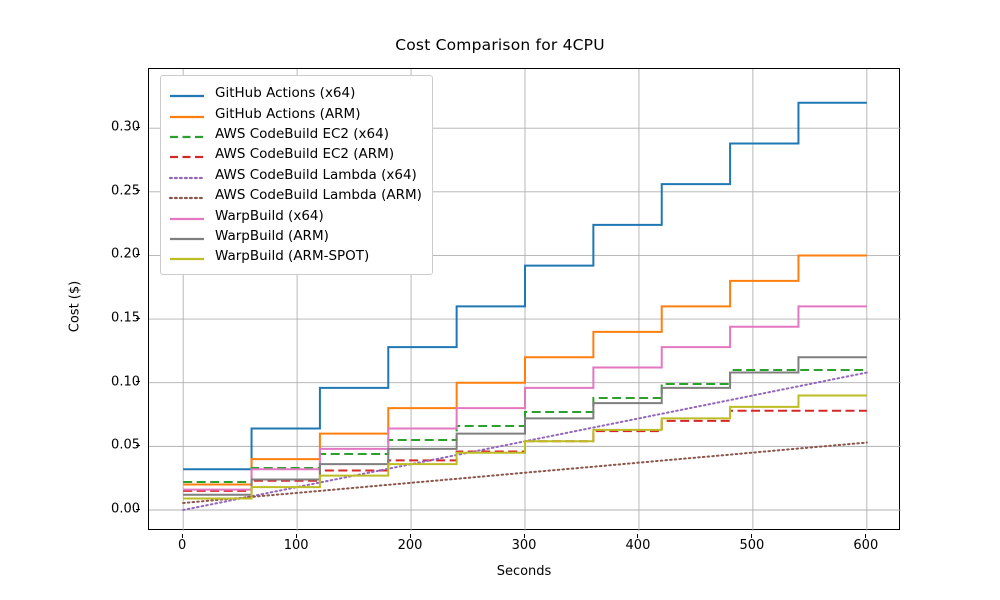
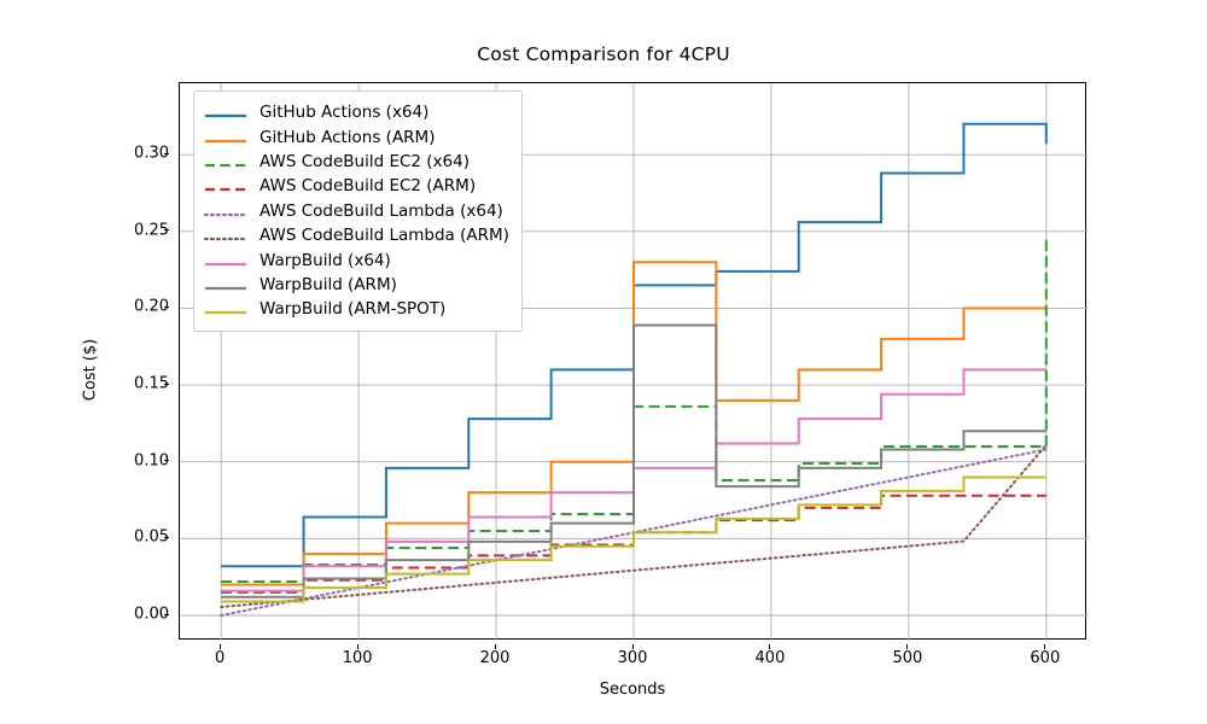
GitHub Actions (x64)/300: 0.192 -> 0.215
GitHub Actions (ARM)/300: 0.12 -> 0.23
AWS CodeBuild EC2 (x64)/300: 0.077 -> 0.136
WarpBuild (ARM)/300: 0.072 -> 0.189
GitHub Actions (x64)/600: 0.320 -> 0.307
AWS CodeBuild EC2 (x64)/600: 0.110 -> 0.245
AWS CodeBuild Lambda (ARM)/600: 0.053 -> 0.111
